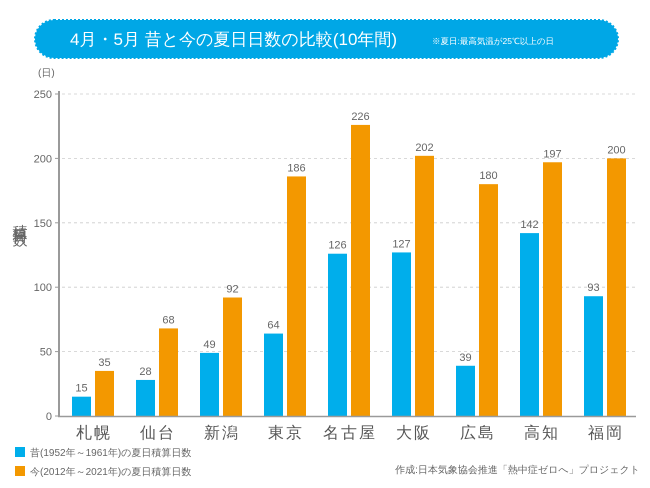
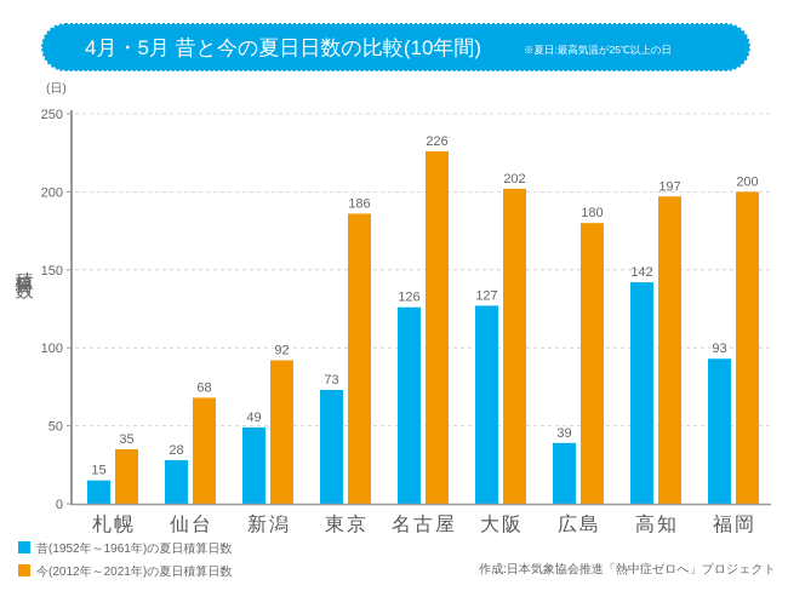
昔(1952年～1961年)の夏日積算日数/東京: 64 -> 73
